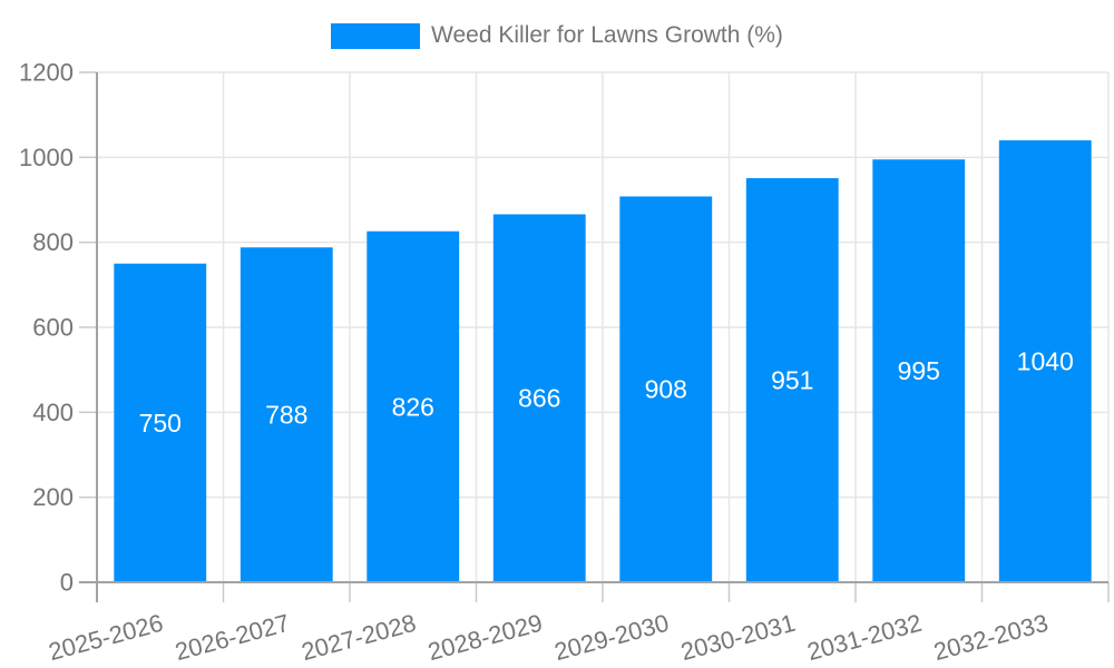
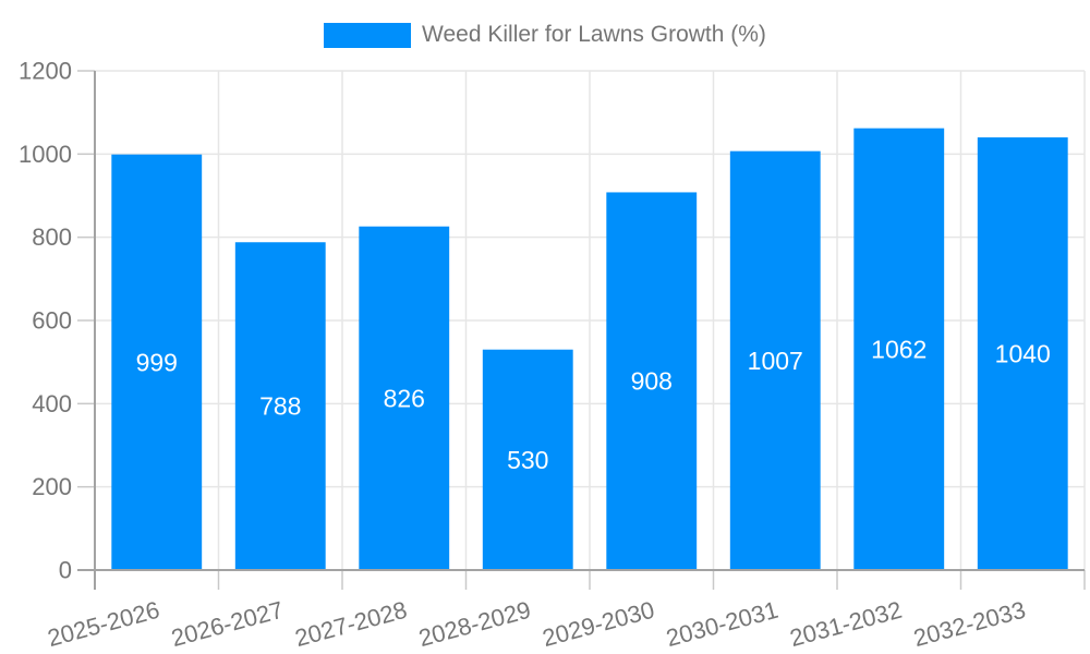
2025-2026: 750 -> 999
2028-2029: 866 -> 530
2030-2031: 951 -> 1007
2031-2032: 995 -> 1062
